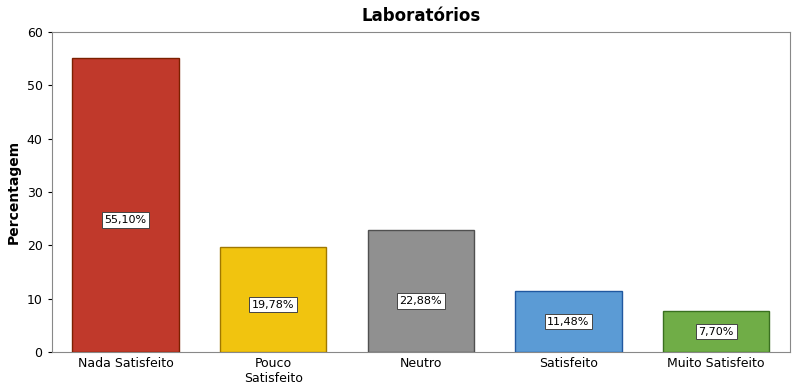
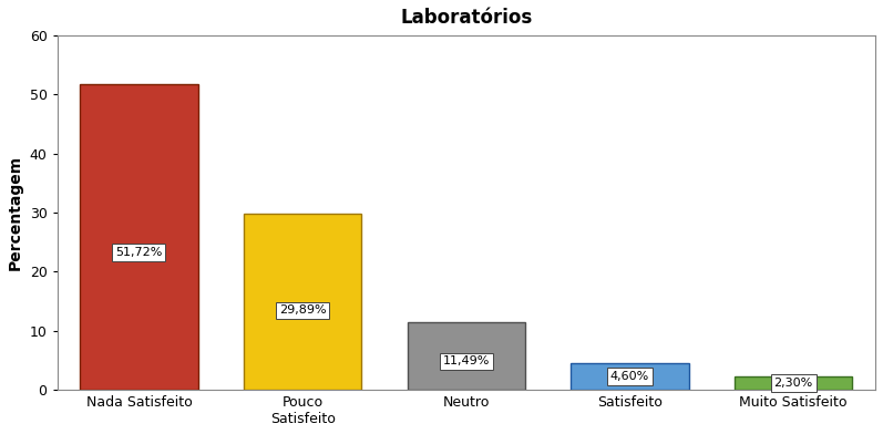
Nada Satisfeito: 55,10% -> 51,72%
Pouco Satisfeito: 19,78% -> 29,89%
Neutro: 22,88% -> 11,49%
Satisfeito: 11,48% -> 4,60%
Muito Satisfeito: 7,70% -> 2,30%
